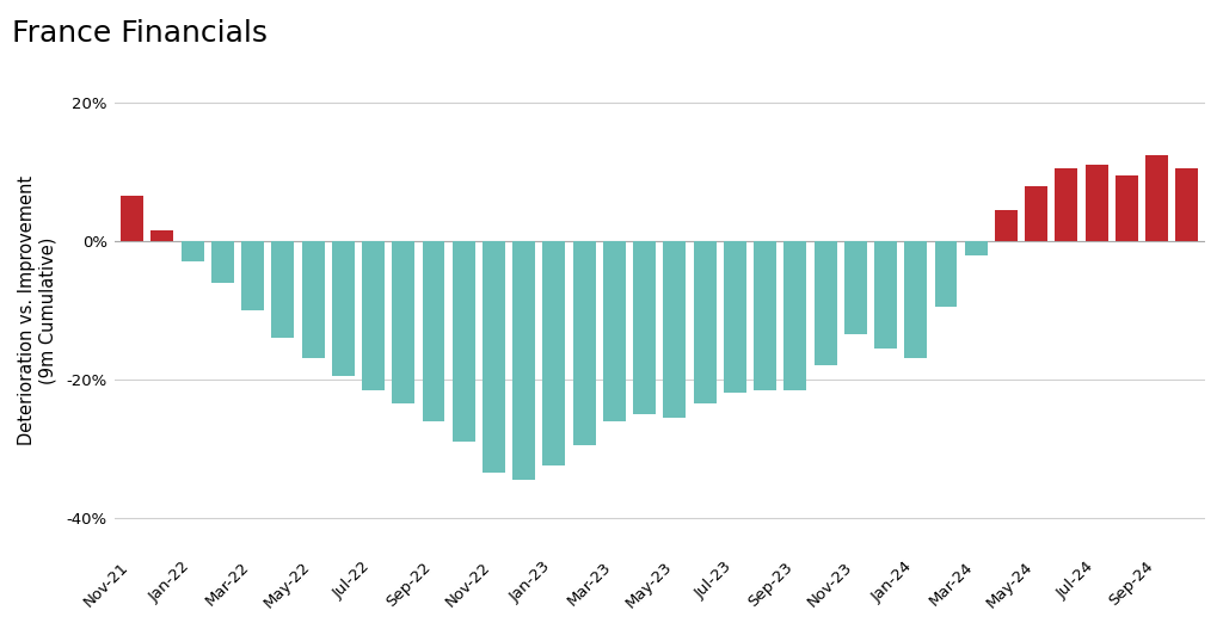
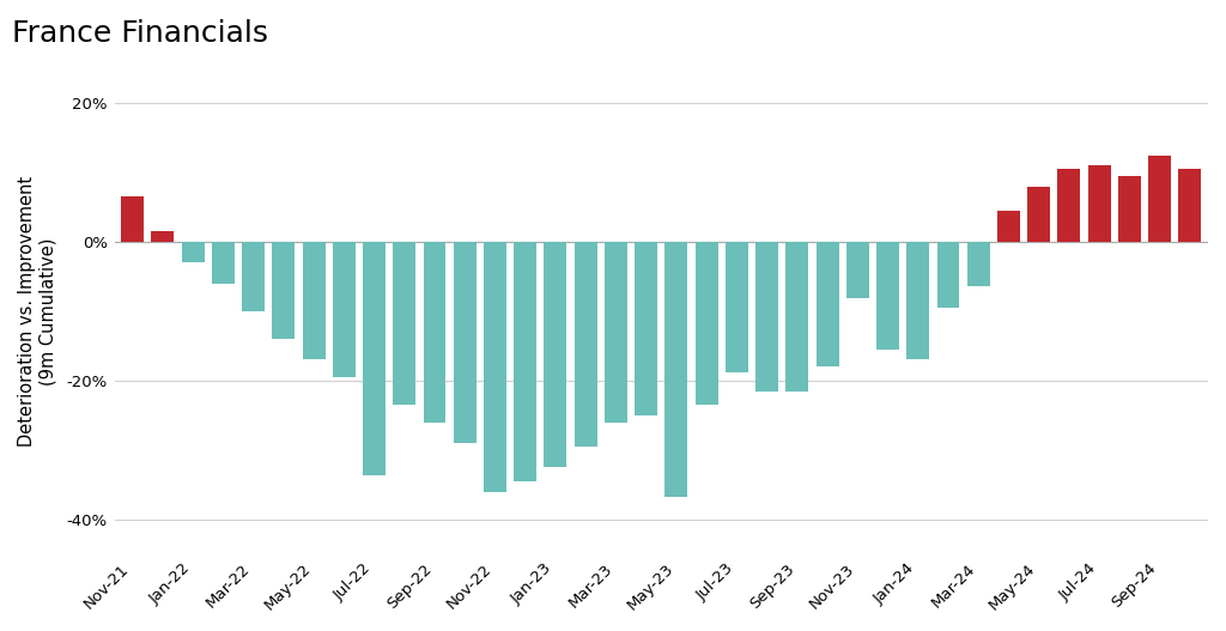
Jul-22: -21.5% -> -33.6%
Nov-22: -33.5% -> -36.0%
May-23: -25.5% -> -36.8%
Jul-23: -22.0% -> -18.8%
Nov-23: -13.5% -> -8.2%
Mar-24: -2.0% -> -6.4%
